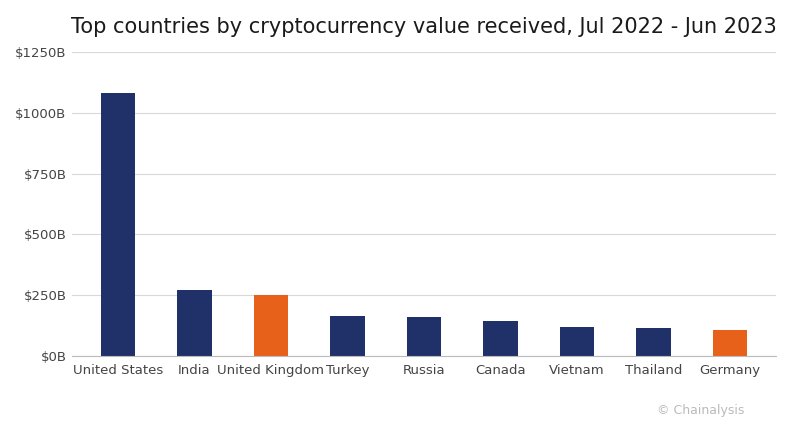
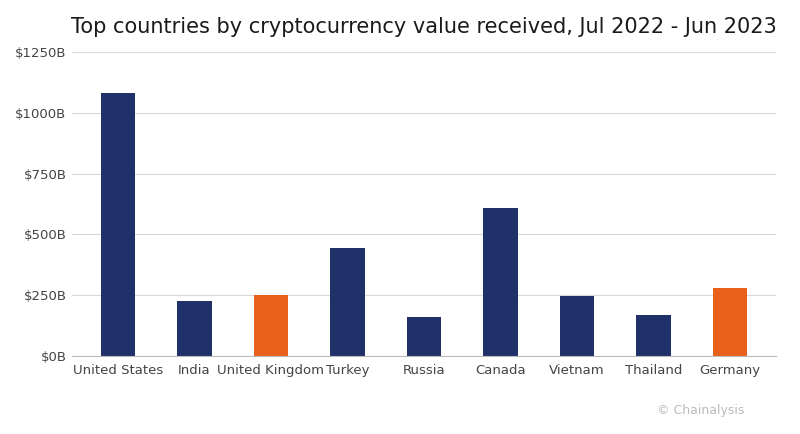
India: $270B -> $225B
Turkey: $165B -> $445B
Canada: $145B -> $610B
Vietnam: $120B -> $245B
Thailand: $115B -> $170B
Germany: $105B -> $280B
